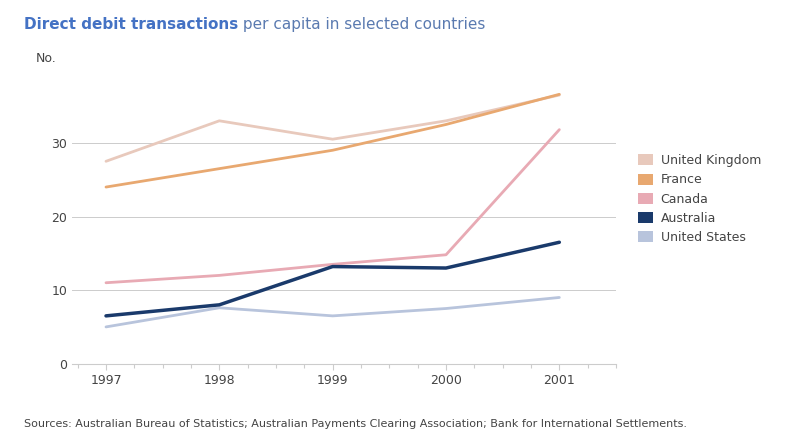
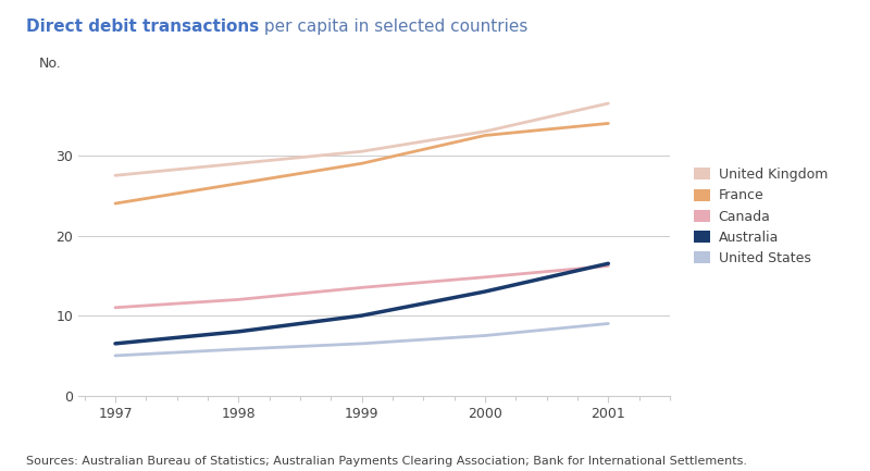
United Kingdom/1998: 33.0 -> 29.0
United States/1998: 7.6 -> 5.8
Australia/1999: 13.2 -> 10.0
France/2001: 36.6 -> 34.0
Canada/2001: 31.8 -> 16.2
